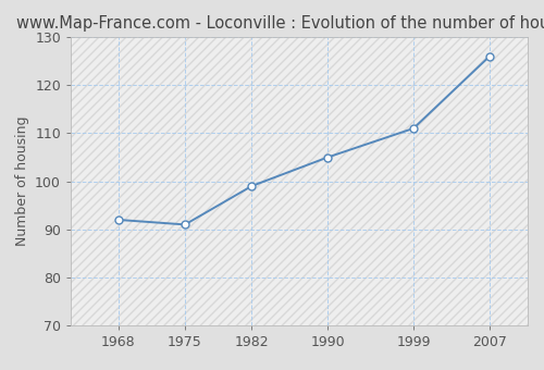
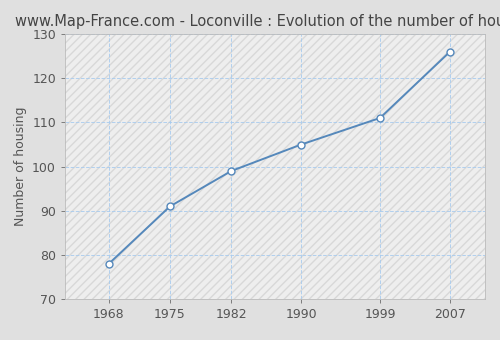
1968: 92 -> 78
